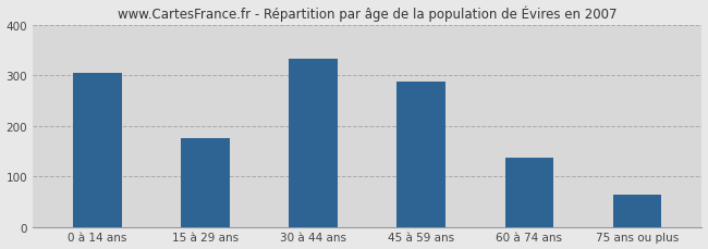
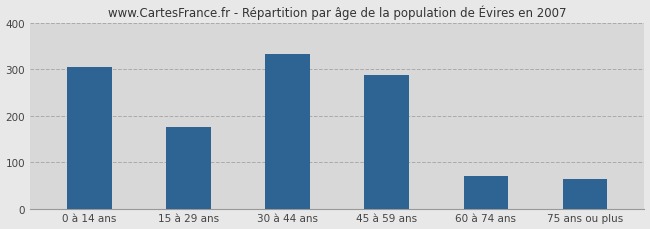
60 à 74 ans: 136 -> 70
